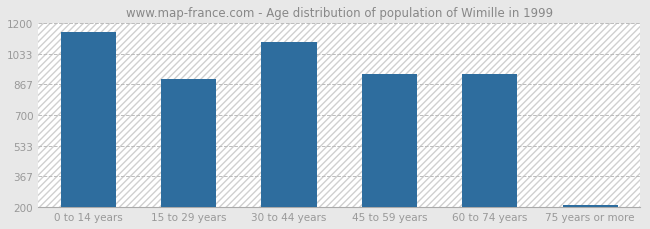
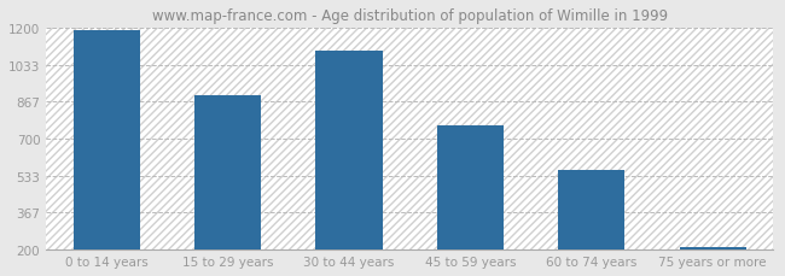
0 to 14 years: 1150 -> 1190
45 to 59 years: 920 -> 760
60 to 74 years: 920 -> 560
